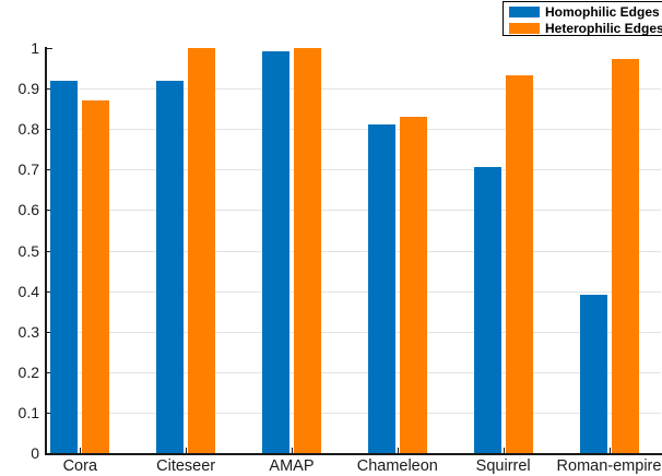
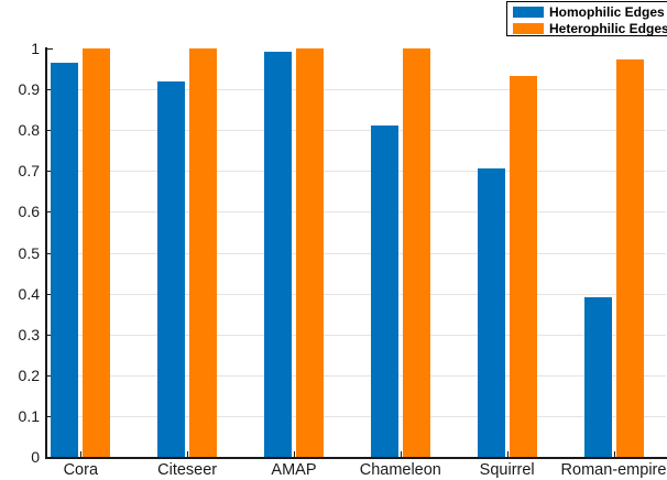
Homophilic Edges/Cora: 0.92 -> 0.96
Heterophilic Edges/Cora: 0.87 -> 1.00
Heterophilic Edges/Chameleon: 0.83 -> 1.00
